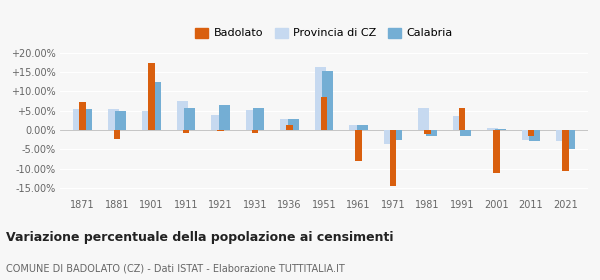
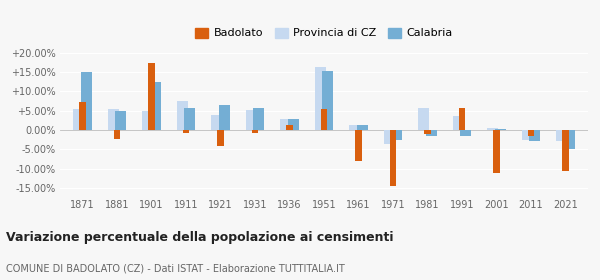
Calabria/1871: 5.5% -> 15.0%
Badolato/1921: -0.3% -> -4.0%
Badolato/1951: 8.6% -> 5.5%
